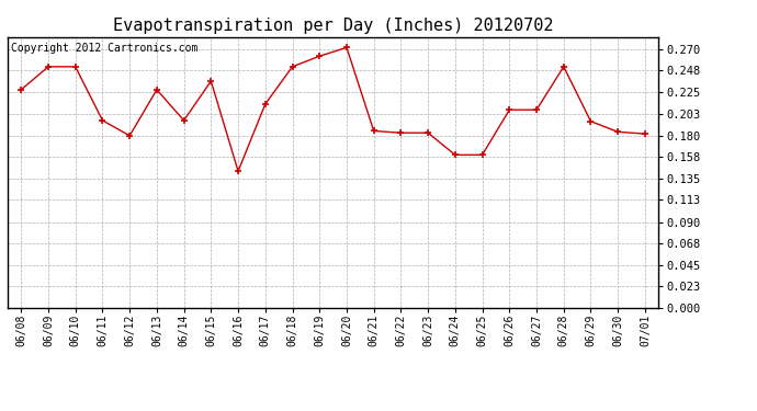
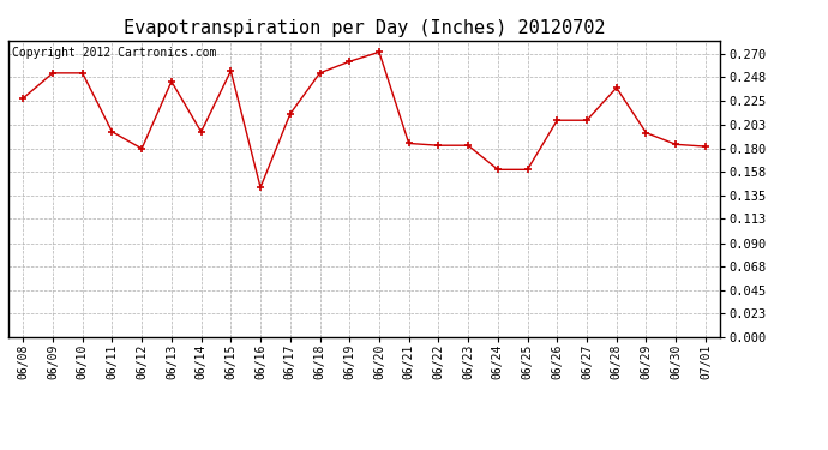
06/13: 0.228 -> 0.244
06/15: 0.237 -> 0.254
06/28: 0.252 -> 0.238
